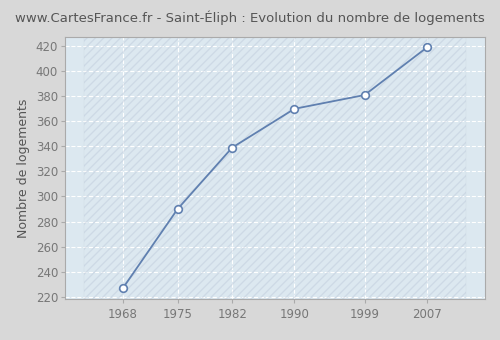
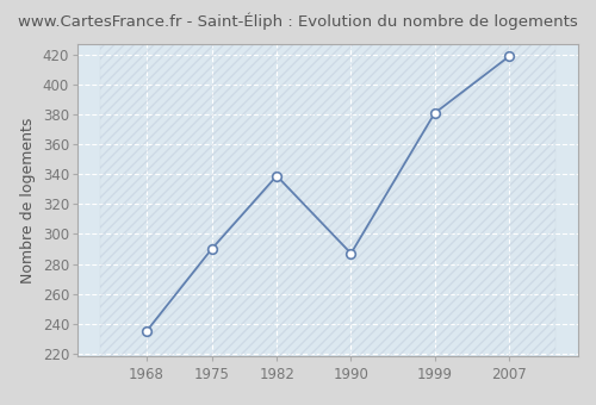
1968: 227 -> 235
1990: 370 -> 287
